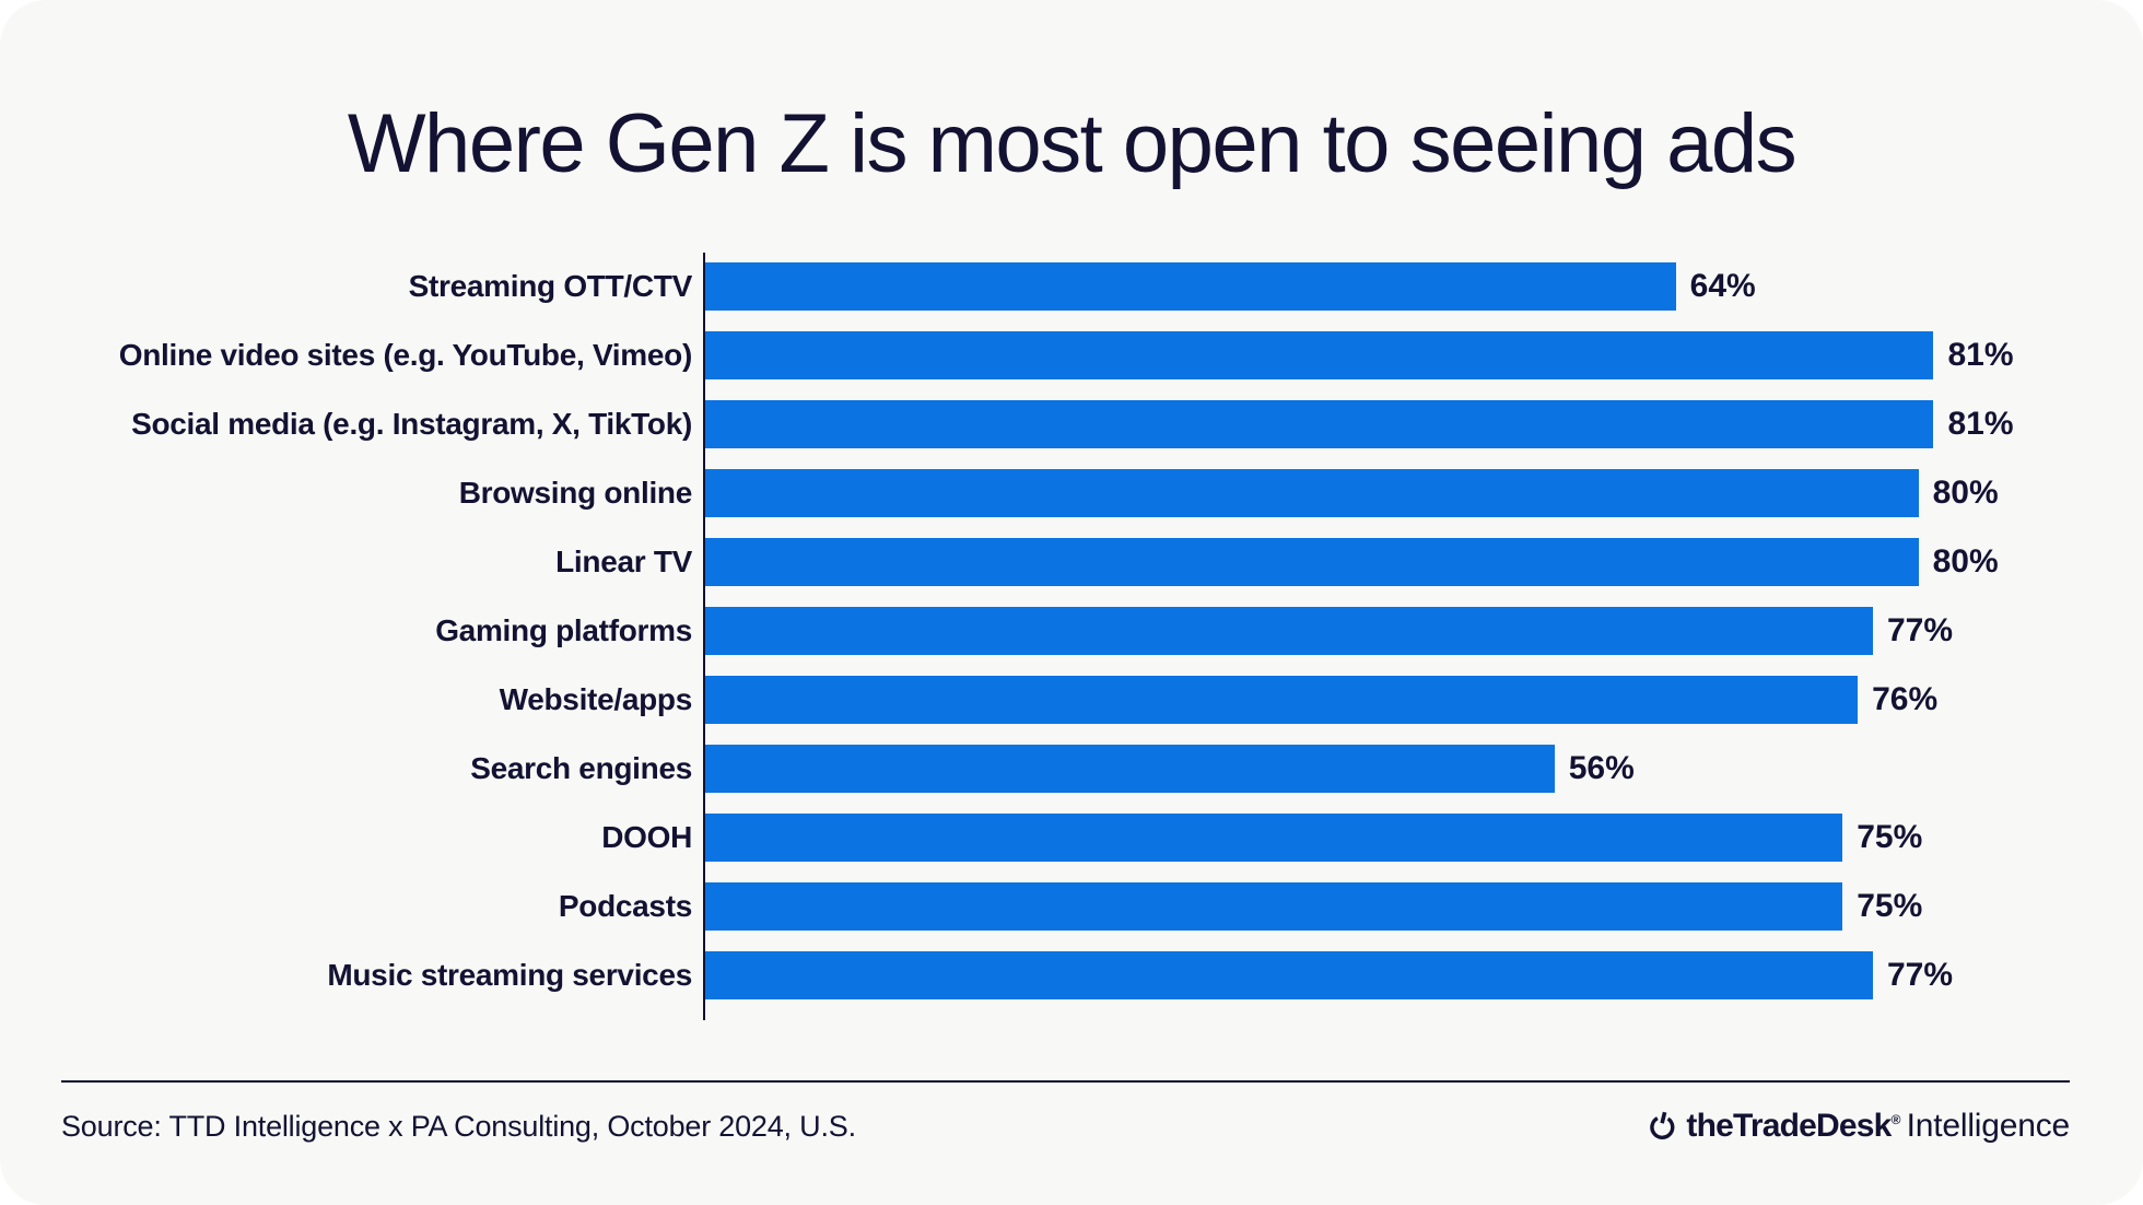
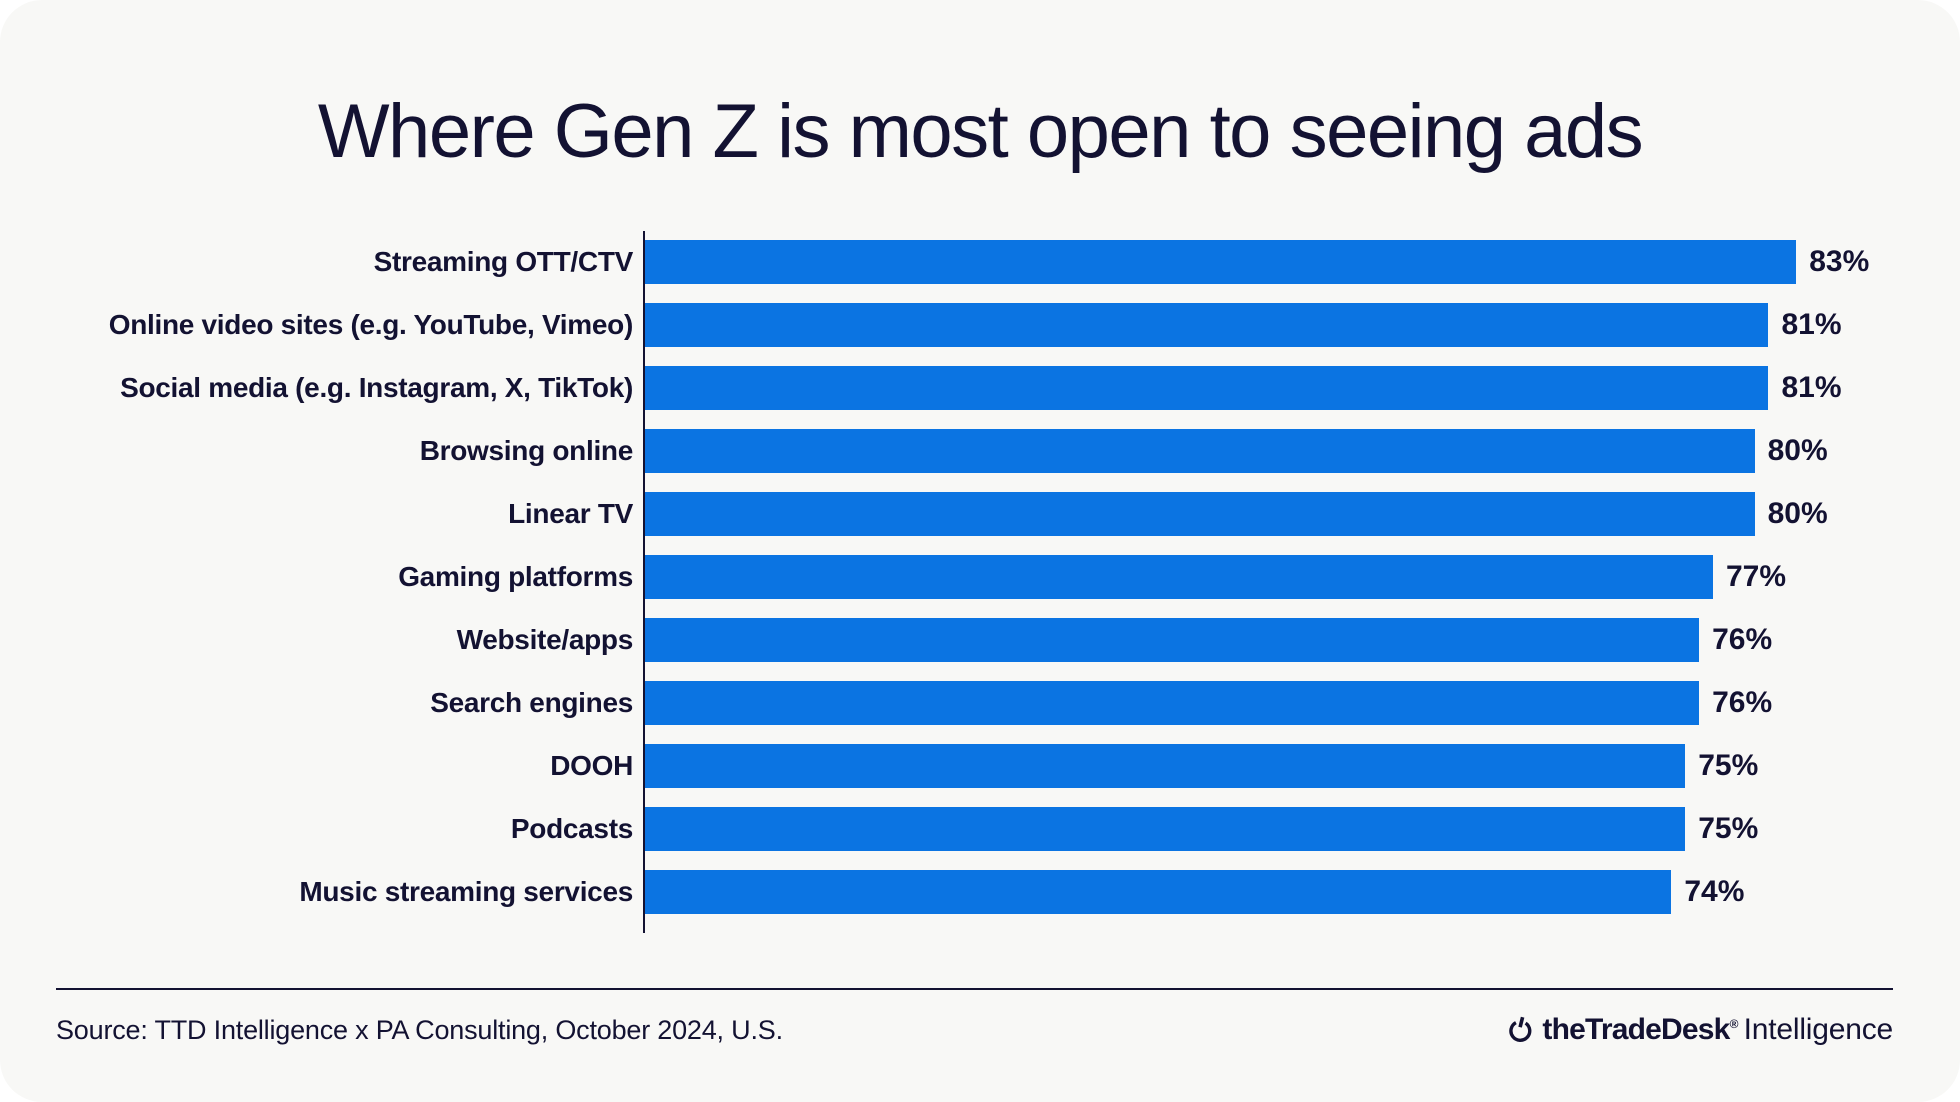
Streaming OTT/CTV: 64% -> 83%
Search engines: 56% -> 76%
Music streaming services: 77% -> 74%
